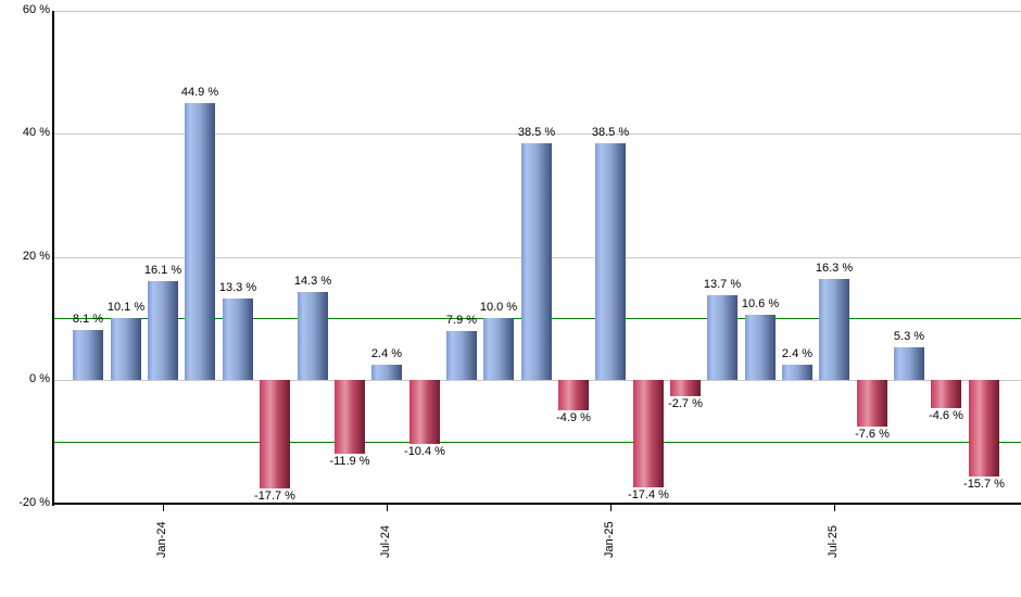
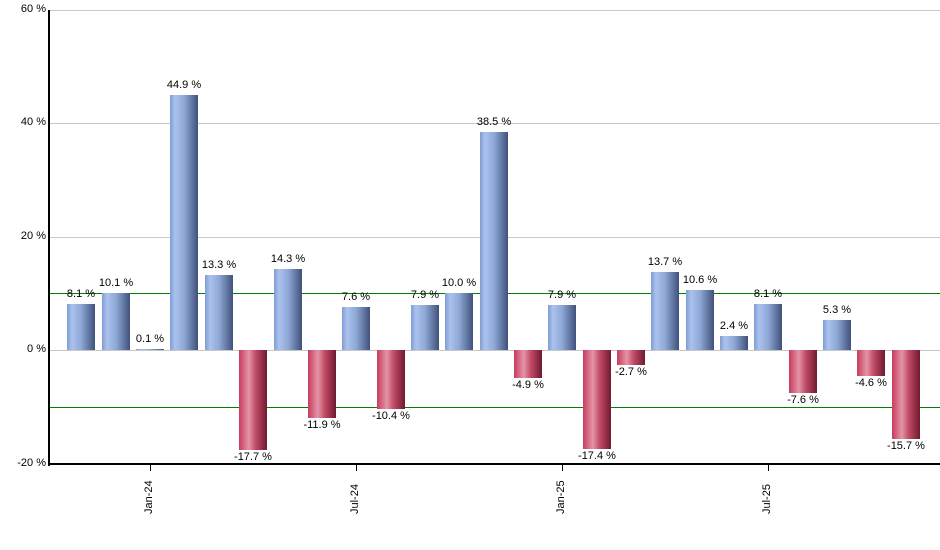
Jan-24: 16.1 -> 0.1
Jul-24: 2.4 -> 7.6
Jan-25: 38.5 -> 7.9
Jul-25: 16.3 -> 8.1
